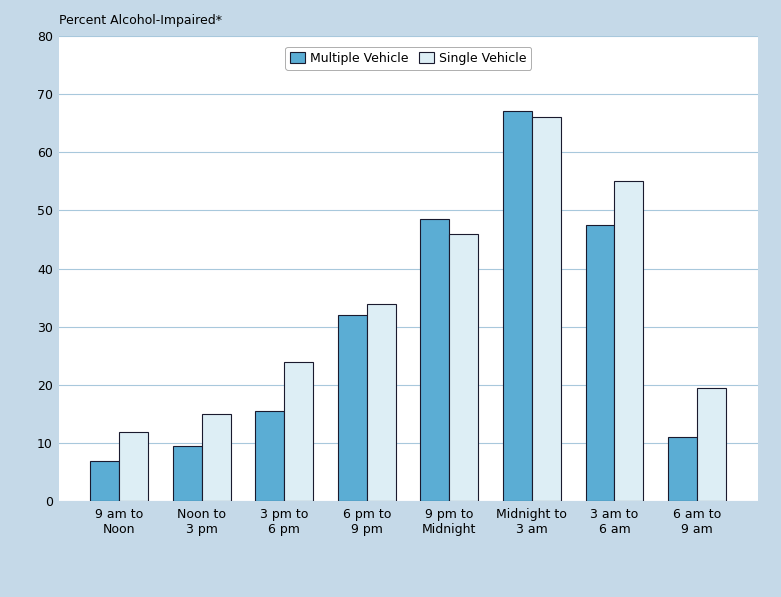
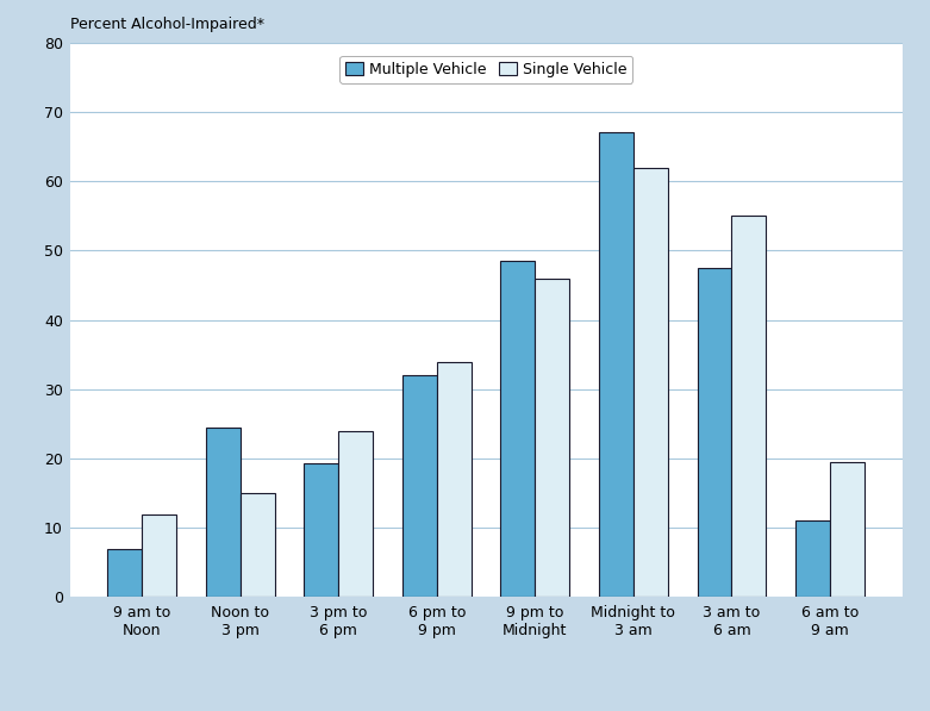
Multiple Vehicle/Noon to 3 pm: 9.5 -> 24.4
Multiple Vehicle/3 pm to 6 pm: 15.5 -> 19.4
Single Vehicle/Midnight to 3 am: 66.0 -> 62.0
